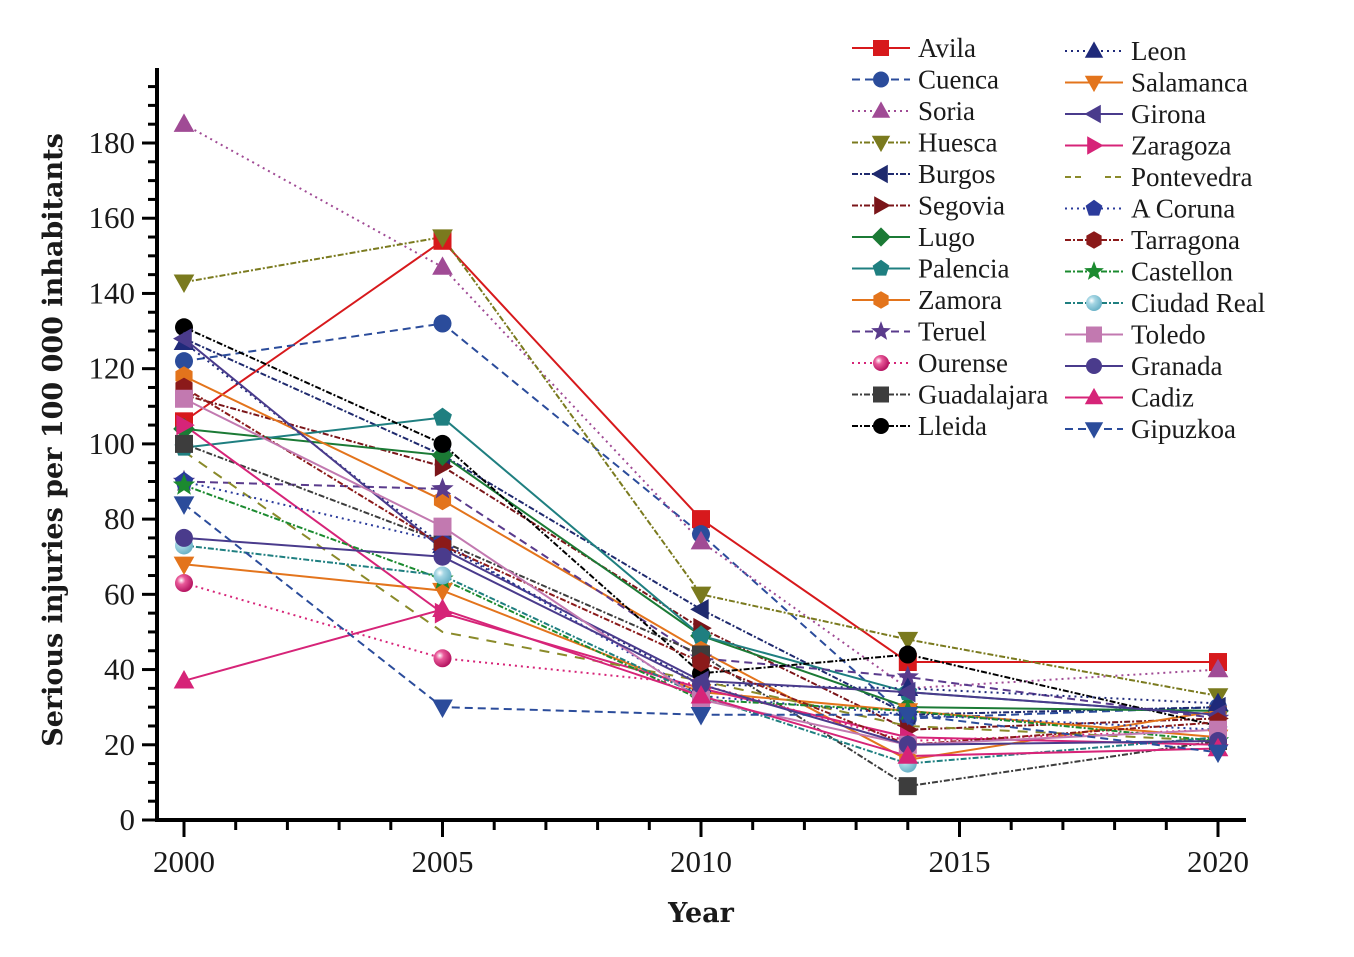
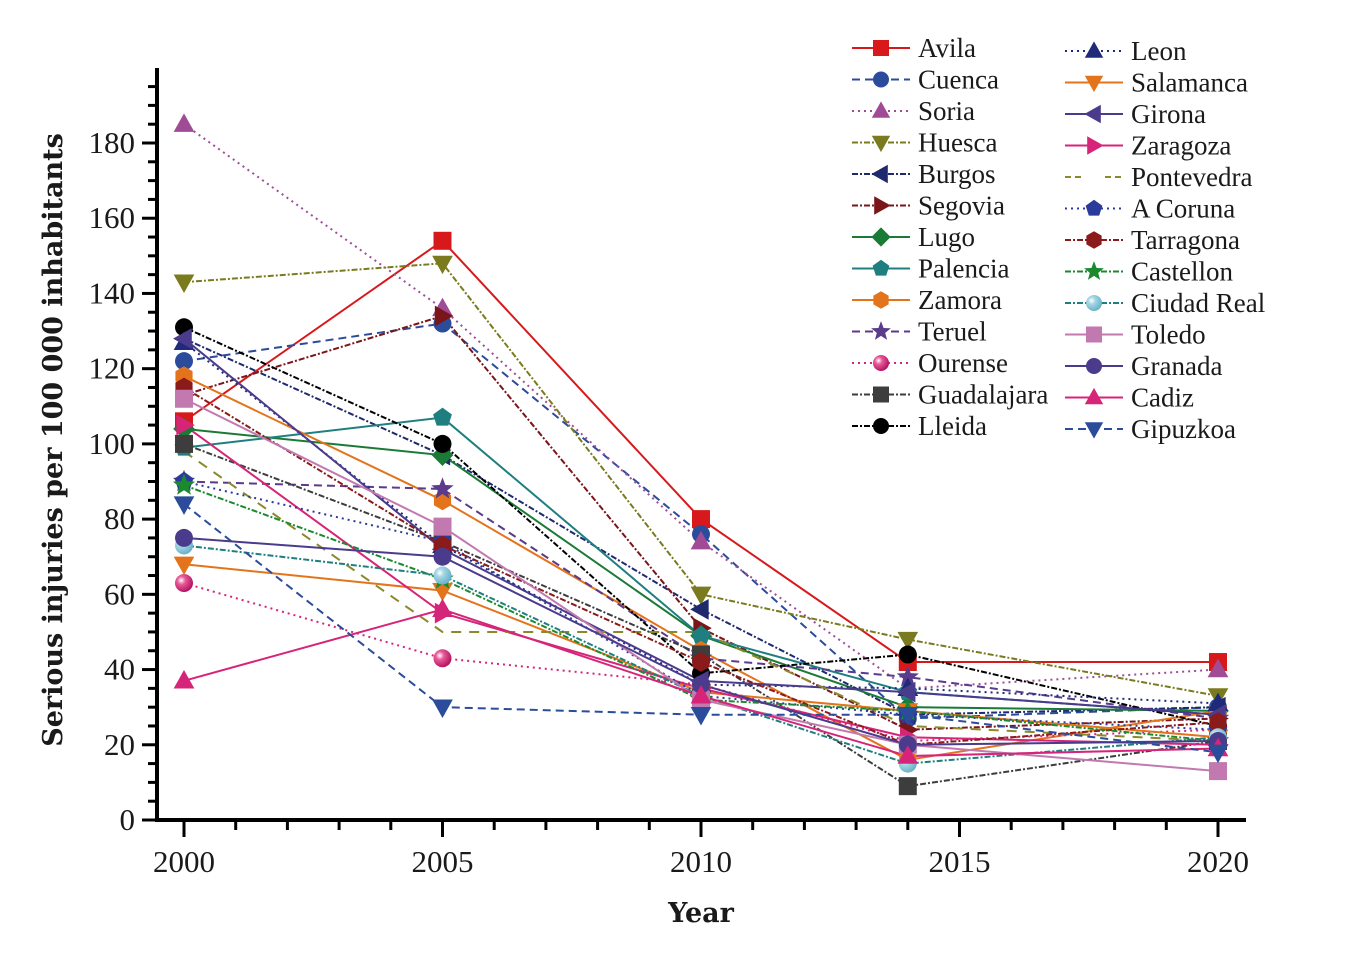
Soria/2005: 147 -> 136
Huesca/2005: 155 -> 148
Segovia/2005: 94 -> 134
Pontevedra/2010: 37 -> 50
Toledo/2020: 24 -> 13
